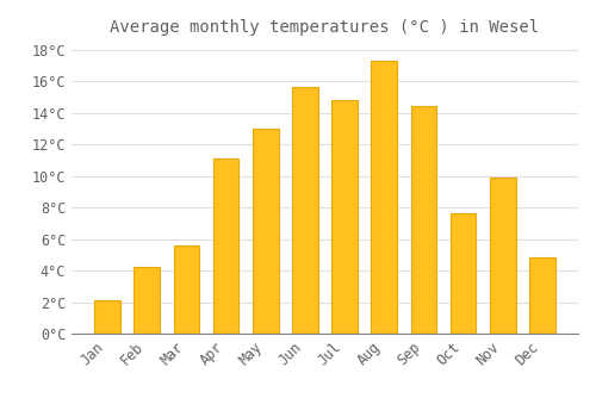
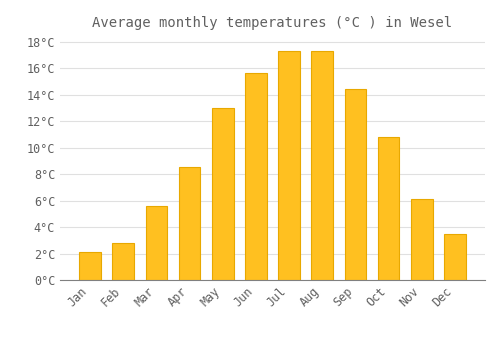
Feb: 4.2°C -> 2.8°C
Apr: 11.1°C -> 8.5°C
Jul: 14.8°C -> 17.3°C
Oct: 7.6°C -> 10.8°C
Nov: 9.9°C -> 6.1°C
Dec: 4.8°C -> 3.5°C
